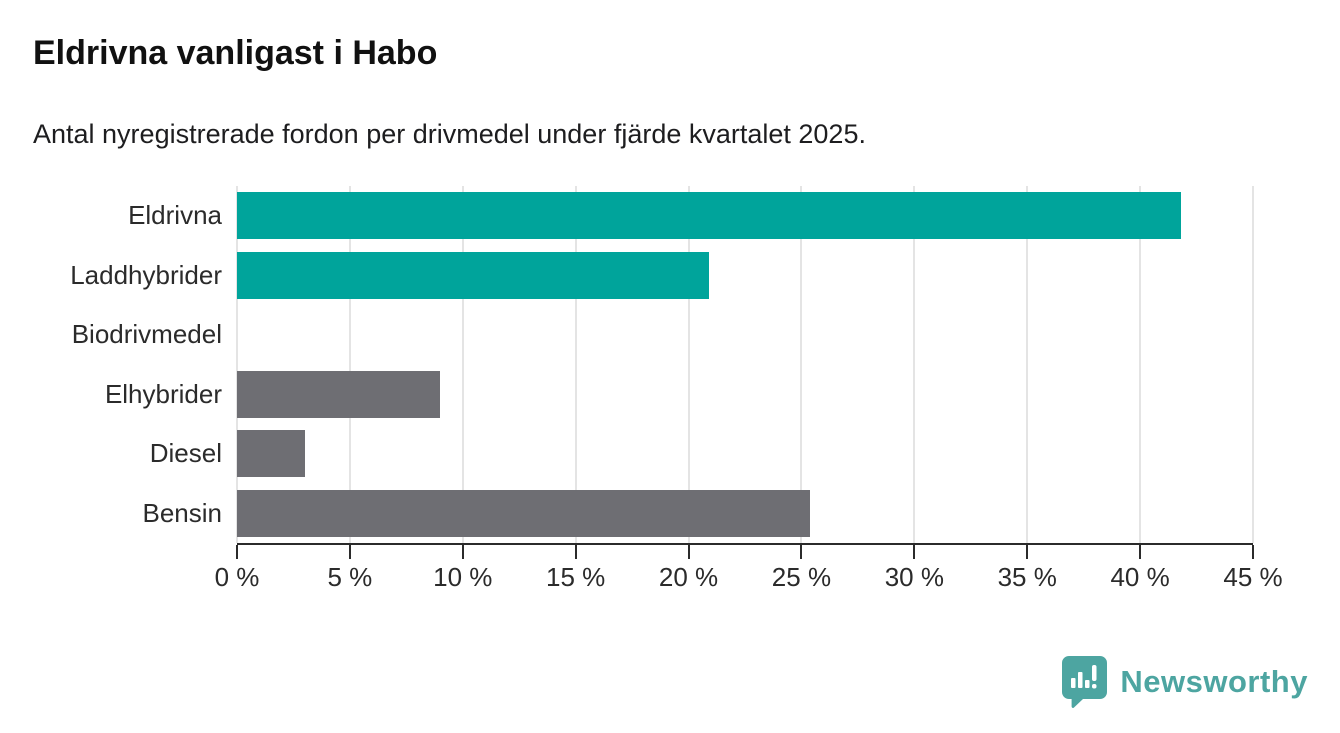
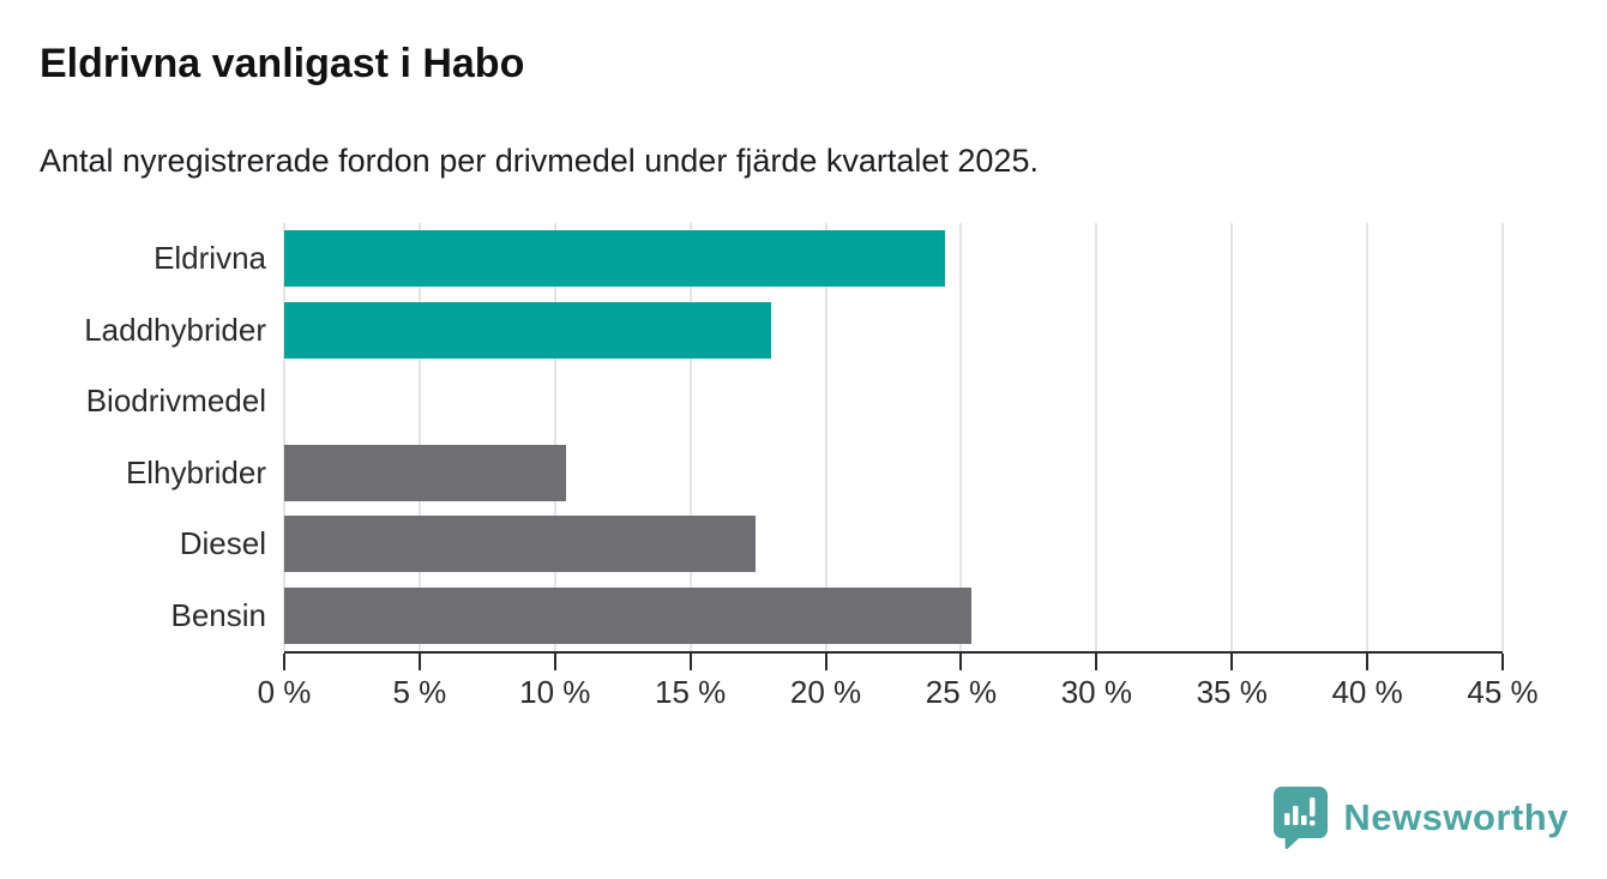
Eldrivna: 41.8% -> 24.4%
Laddhybrider: 20.9% -> 18.0%
Elhybrider: 9.0% -> 10.4%
Diesel: 3.0% -> 17.4%
